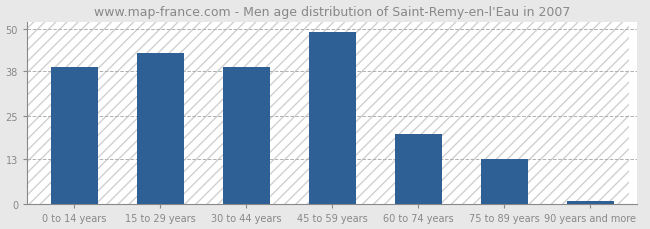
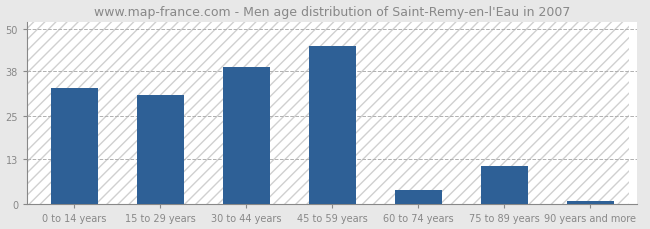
0 to 14 years: 39 -> 33
15 to 29 years: 43 -> 31
45 to 59 years: 49 -> 45
60 to 74 years: 20 -> 4
75 to 89 years: 13 -> 11
